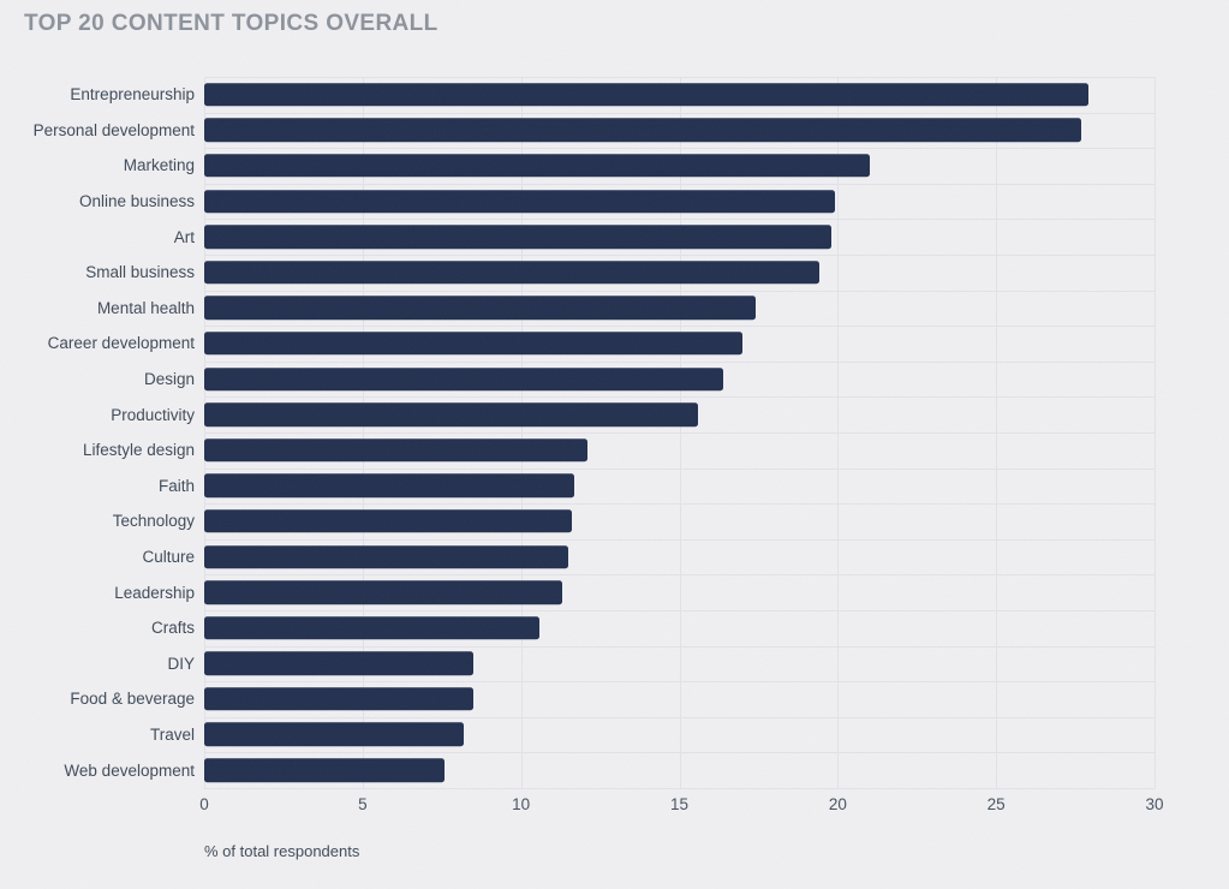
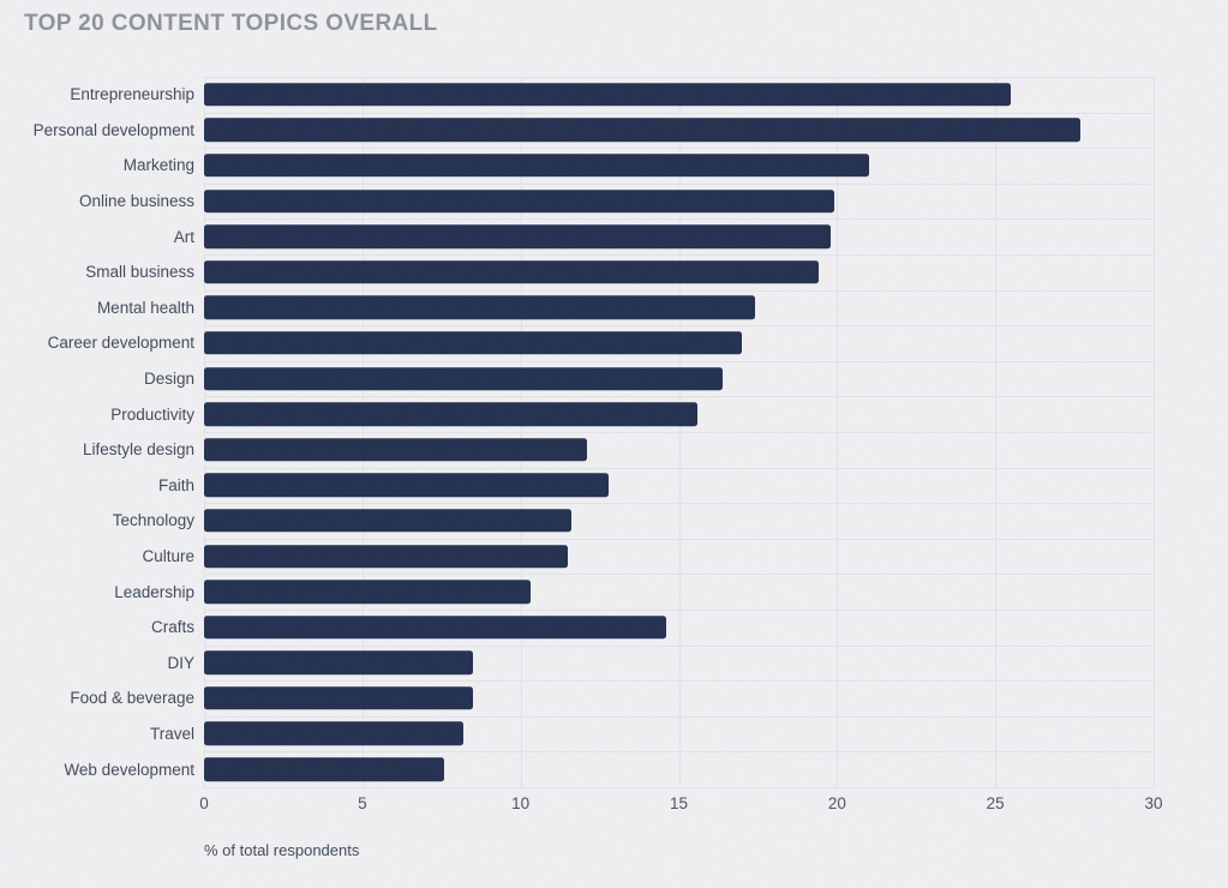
Entrepreneurship: 27.9 -> 25.5
Faith: 11.7 -> 12.8
Leadership: 11.3 -> 10.3
Crafts: 10.6 -> 14.6
